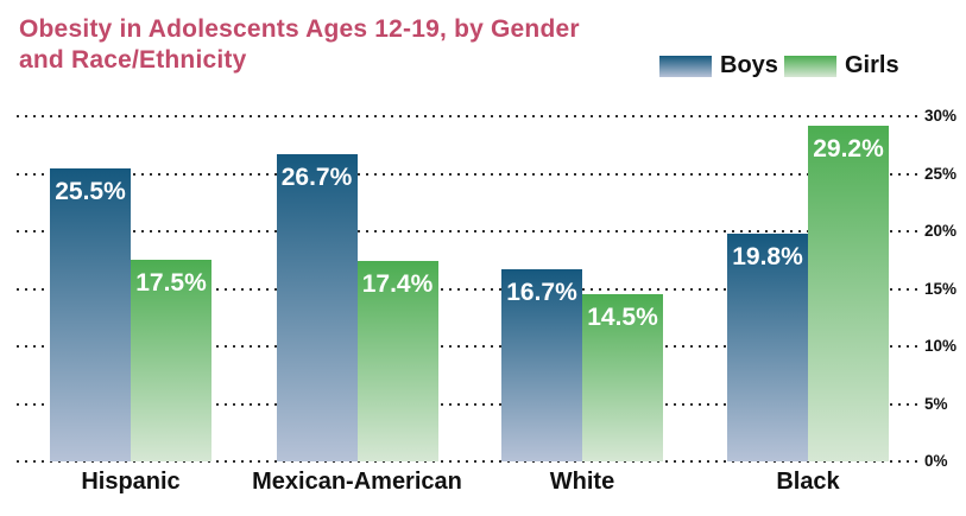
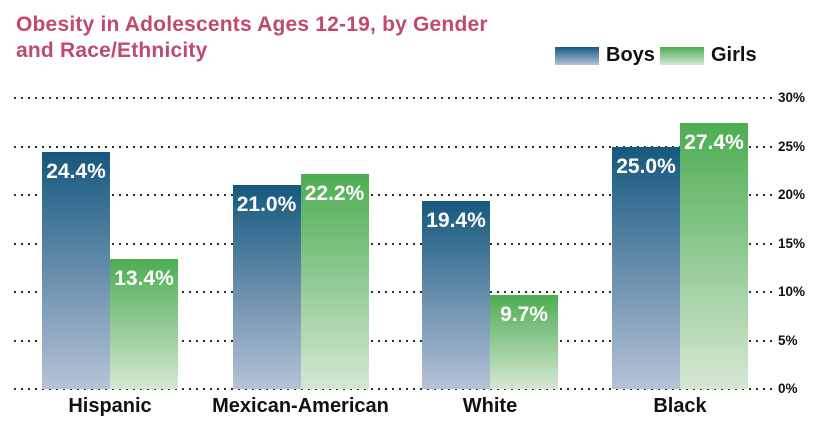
Boys/Hispanic: 25.5% -> 24.4%
Girls/Hispanic: 17.5% -> 13.4%
Boys/Mexican-American: 26.7% -> 21.0%
Girls/Mexican-American: 17.4% -> 22.2%
Boys/White: 16.7% -> 19.4%
Girls/White: 14.5% -> 9.7%
Boys/Black: 19.8% -> 25.0%
Girls/Black: 29.2% -> 27.4%
